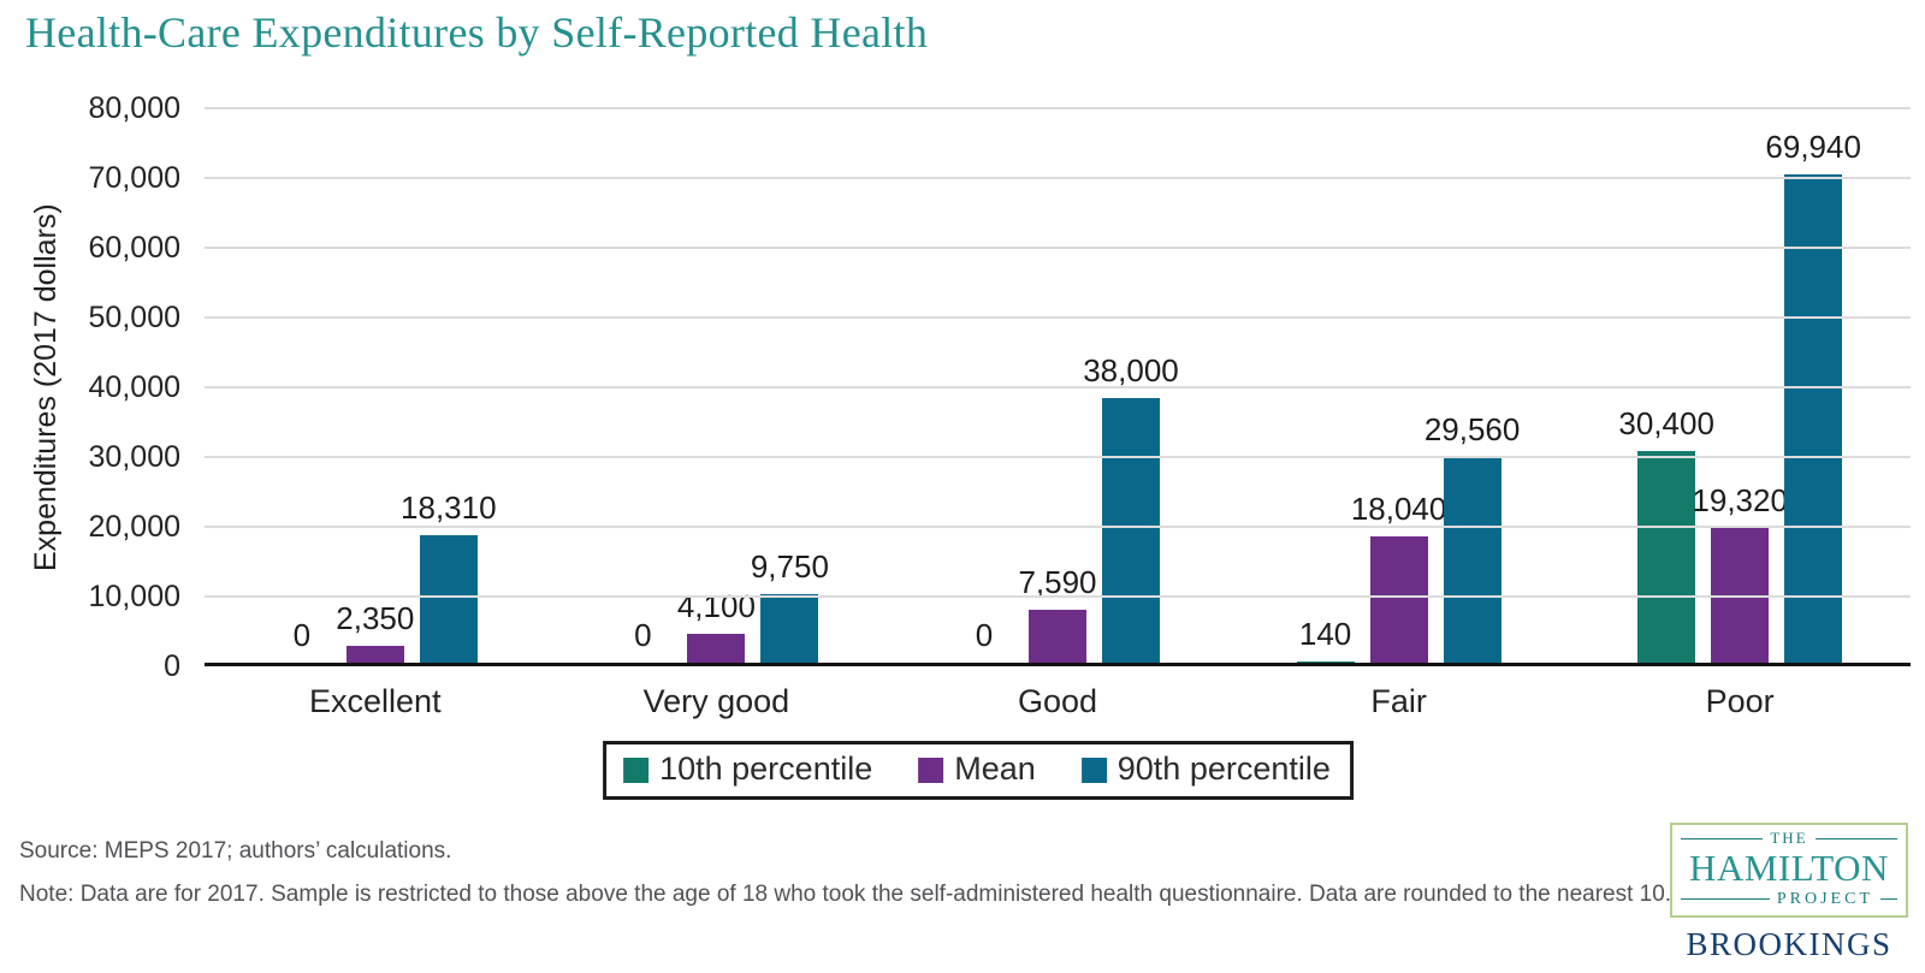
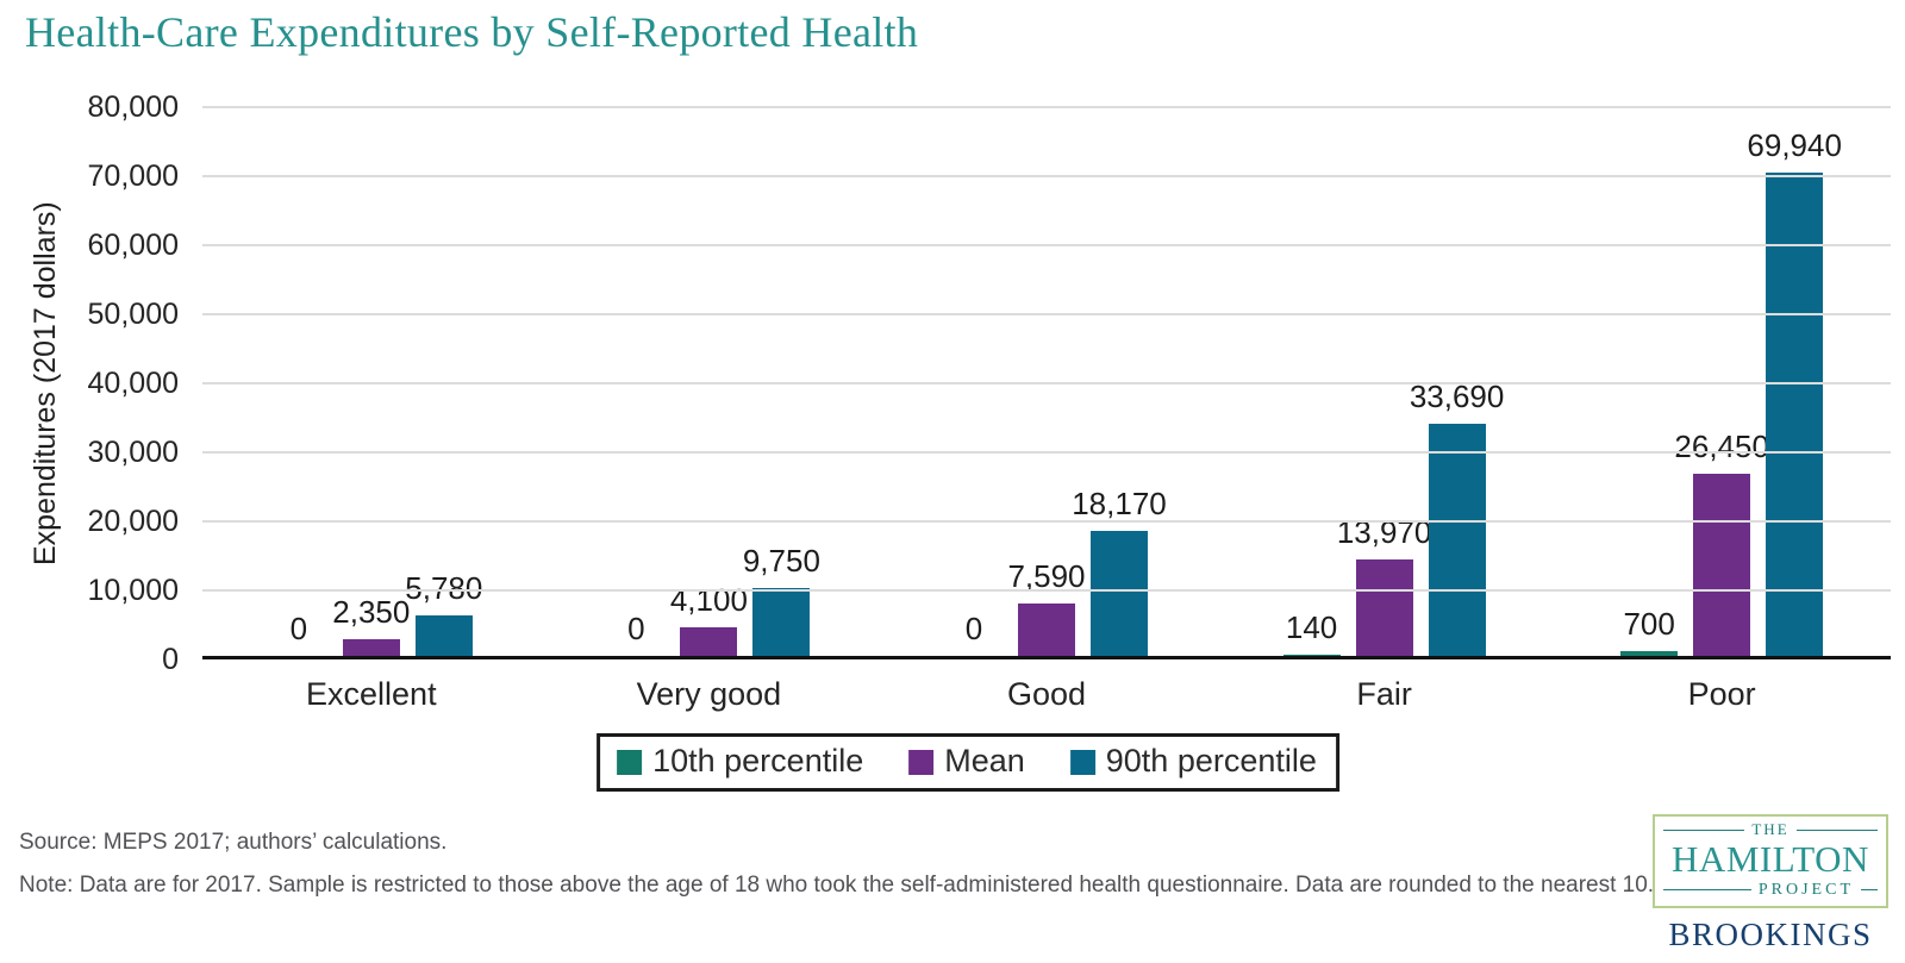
90th percentile/Excellent: 18,310 -> 5,780
90th percentile/Good: 38,000 -> 18,170
Mean/Fair: 18,040 -> 13,970
90th percentile/Fair: 29,560 -> 33,690
10th percentile/Poor: 30,400 -> 700
Mean/Poor: 19,320 -> 26,450
